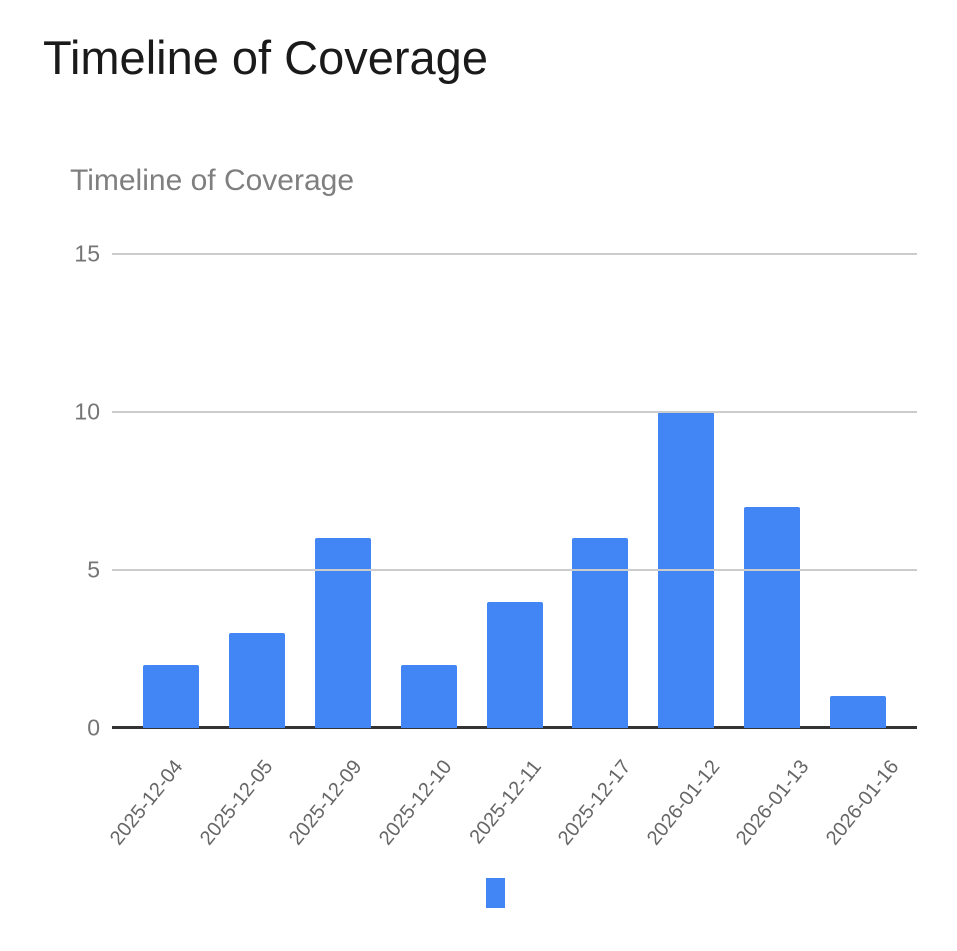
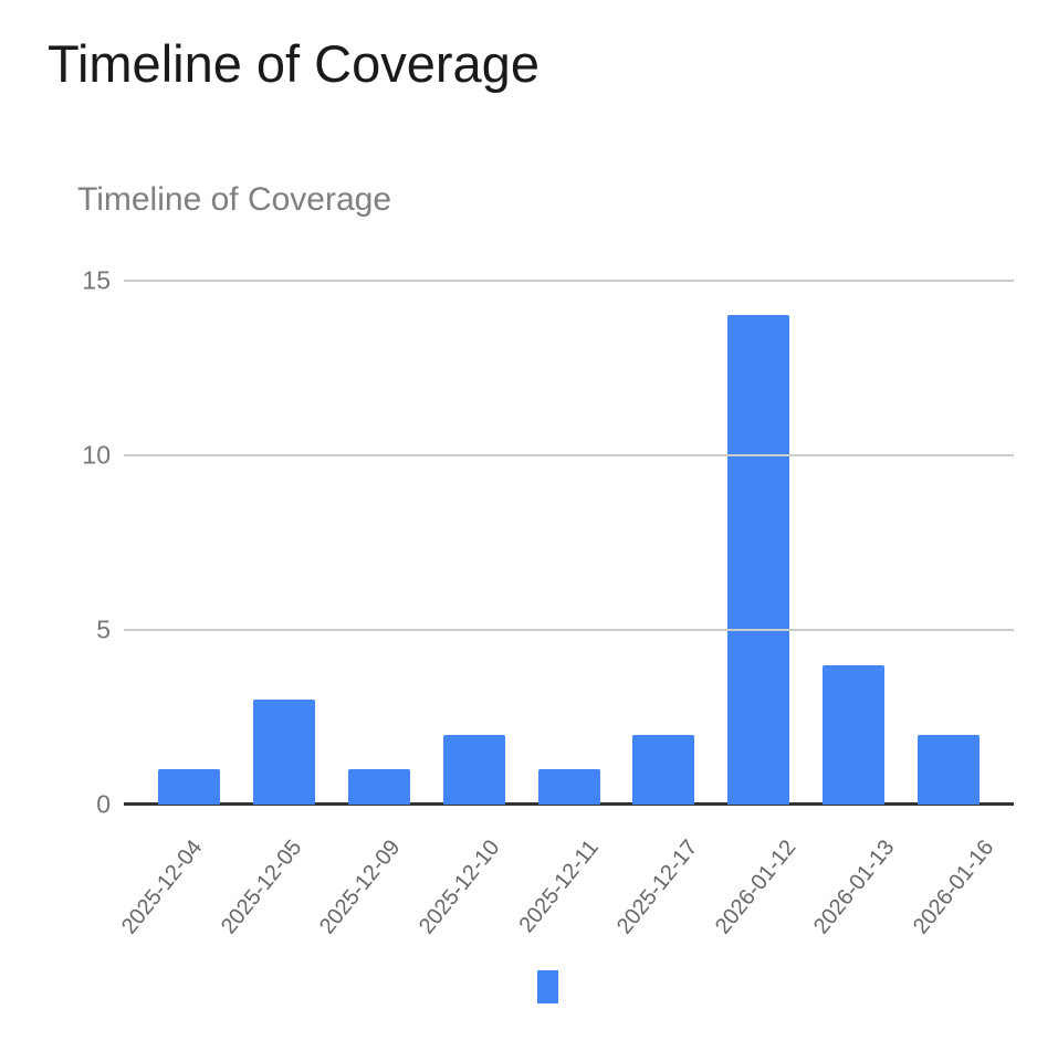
2025-12-04: 2 -> 1
2025-12-09: 6 -> 1
2025-12-11: 4 -> 1
2025-12-17: 6 -> 2
2026-01-12: 10 -> 14
2026-01-13: 7 -> 4
2026-01-16: 1 -> 2
